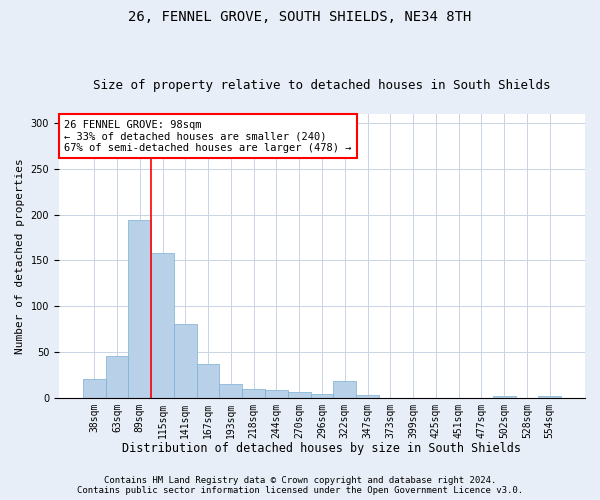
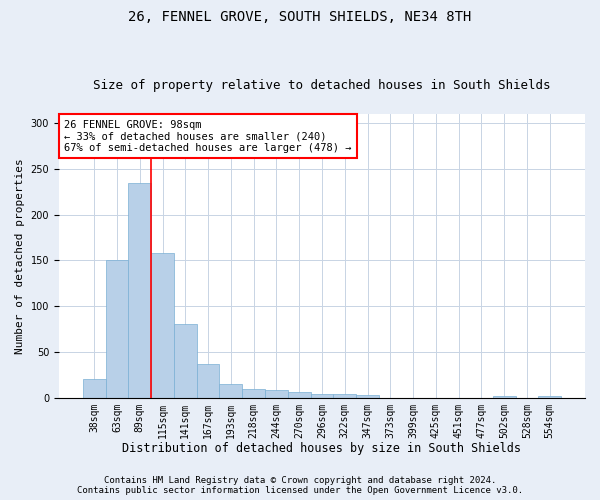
63sqm: 46 -> 151
89sqm: 194 -> 235
322sqm: 18 -> 4
